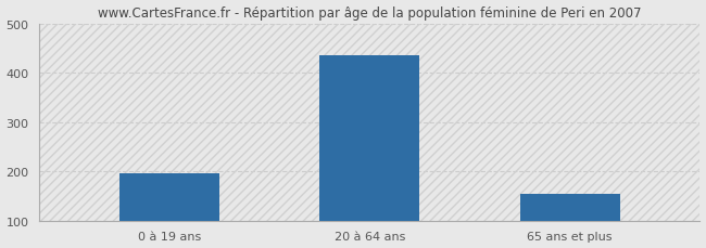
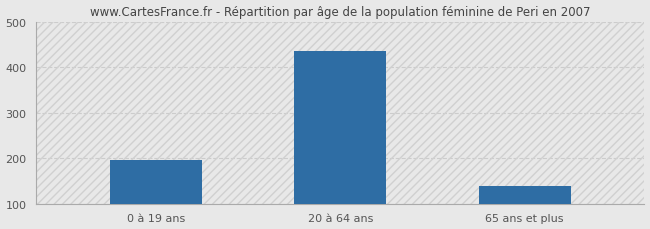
65 ans et plus: 155 -> 140
